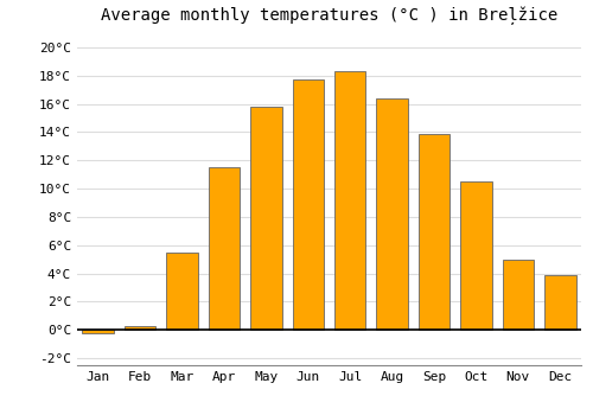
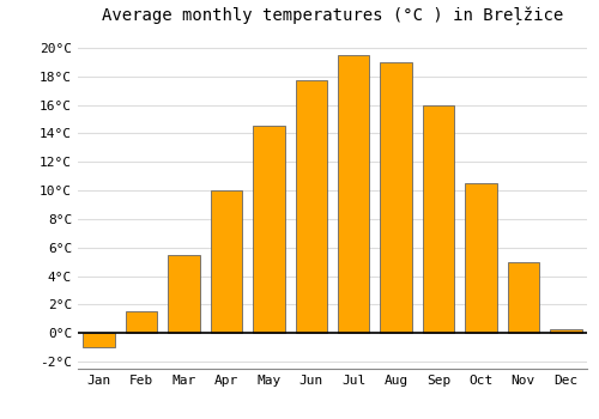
Jan: -0.2°C -> -1.0°C
Feb: 0.3°C -> 1.5°C
Apr: 11.5°C -> 10.0°C
May: 15.8°C -> 14.5°C
Jul: 18.3°C -> 19.5°C
Aug: 16.4°C -> 19.0°C
Sep: 13.9°C -> 16.0°C
Dec: 3.9°C -> 0.3°C
